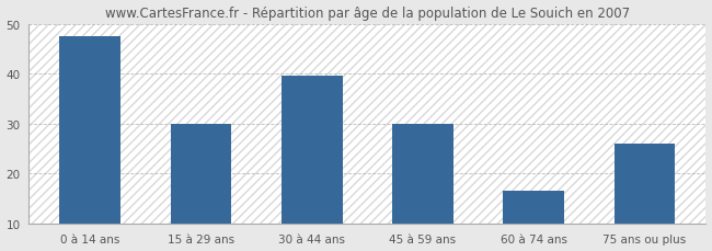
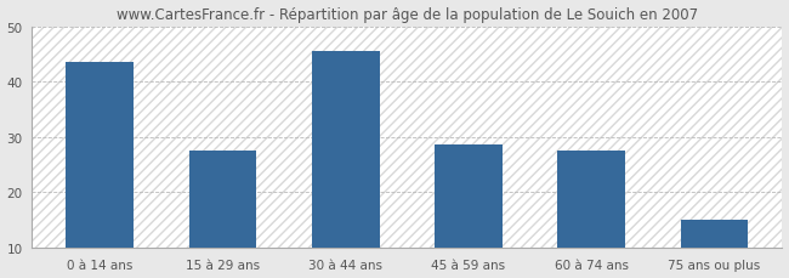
0 à 14 ans: 47.5 -> 43.5
15 à 29 ans: 30.0 -> 27.5
30 à 44 ans: 39.5 -> 45.5
45 à 59 ans: 30.0 -> 28.5
60 à 74 ans: 16.5 -> 27.5
75 ans ou plus: 26.0 -> 15.0
